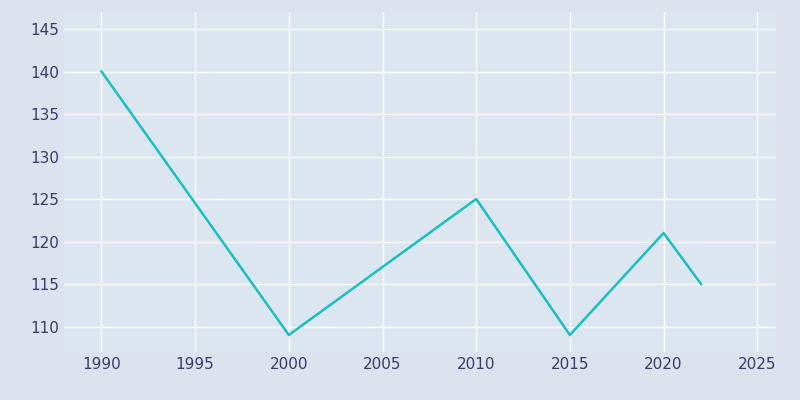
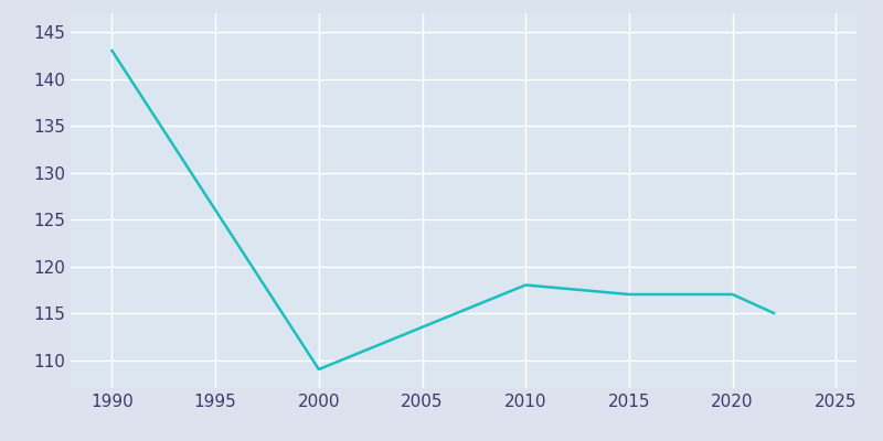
1990: 140 -> 143
2010: 125 -> 118
2015: 109 -> 117
2020: 121 -> 117
